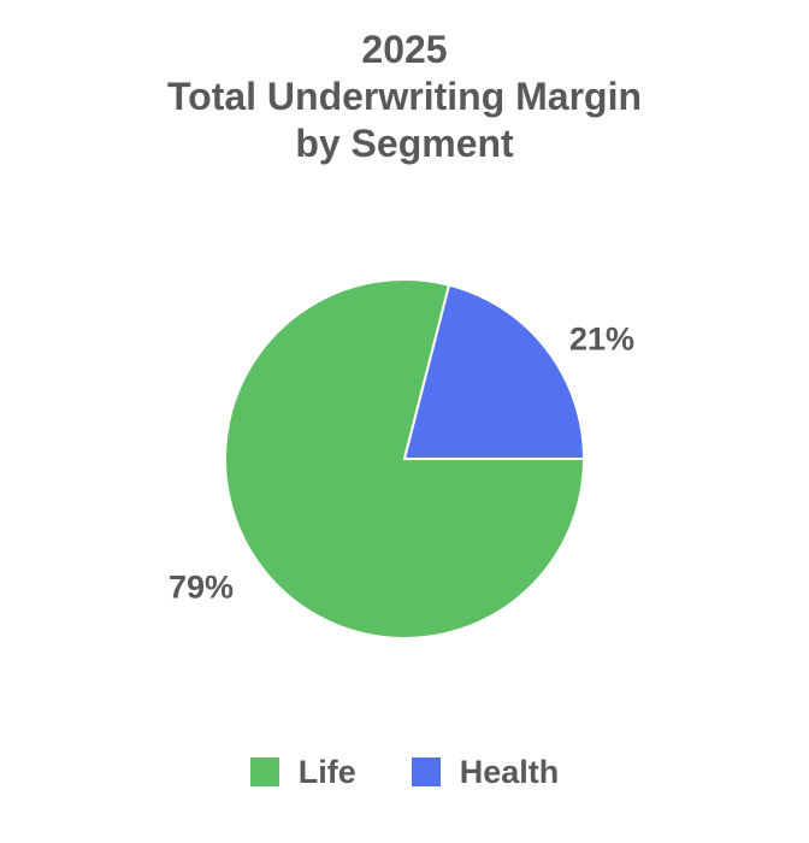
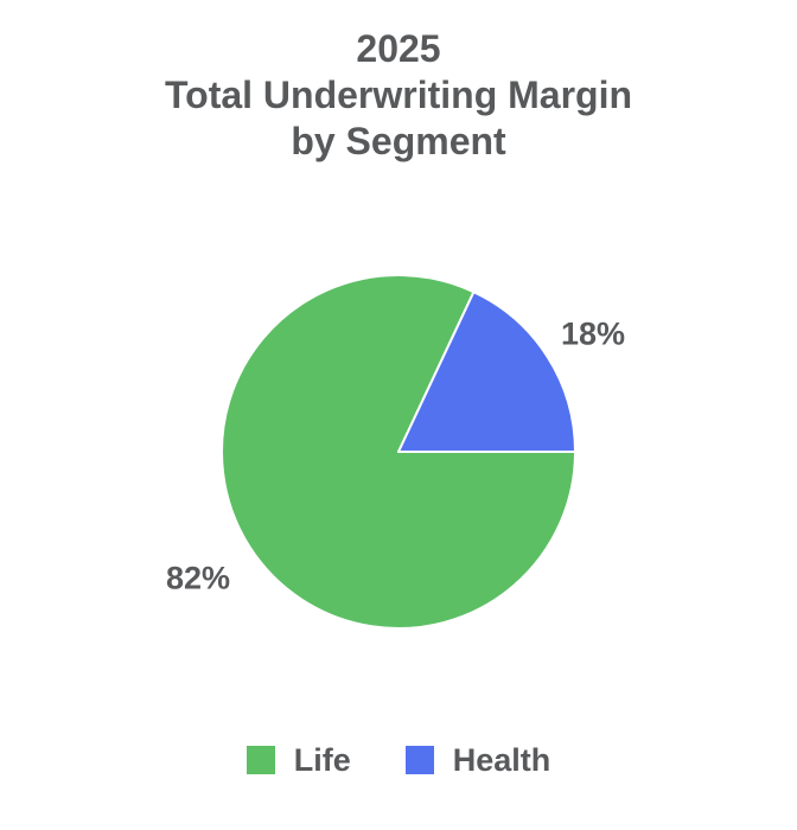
Life: 79% -> 82%
Health: 21% -> 18%
